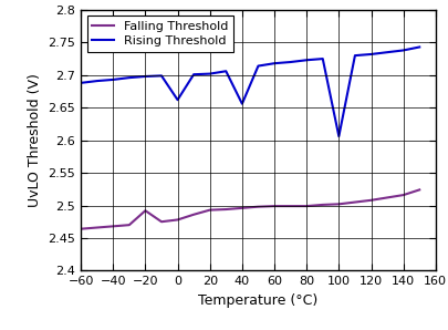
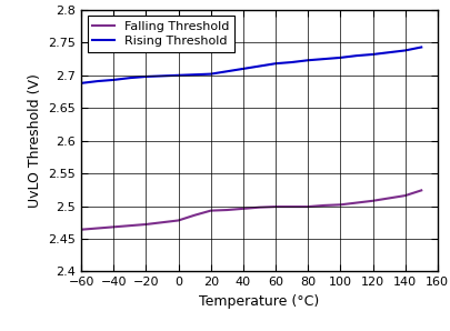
Falling Threshold/−20: 2.492 -> 2.472
Rising Threshold/0: 2.662 -> 2.700
Rising Threshold/40: 2.656 -> 2.710
Rising Threshold/100: 2.606 -> 2.727
